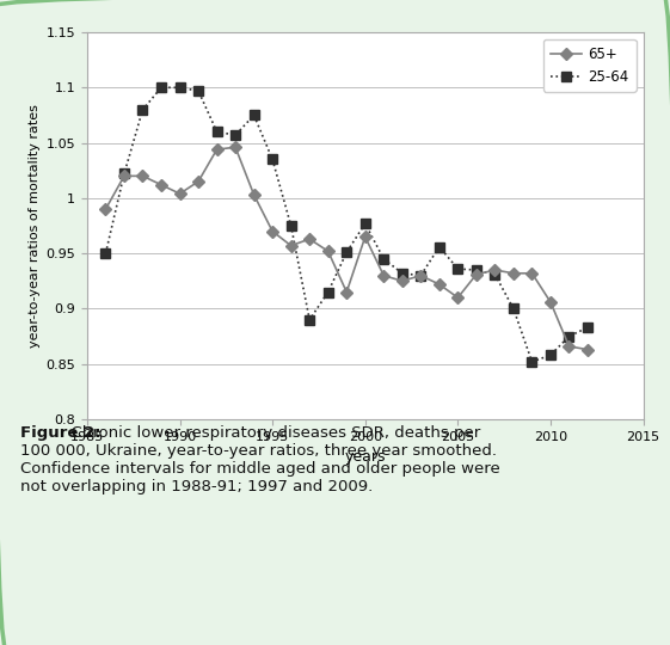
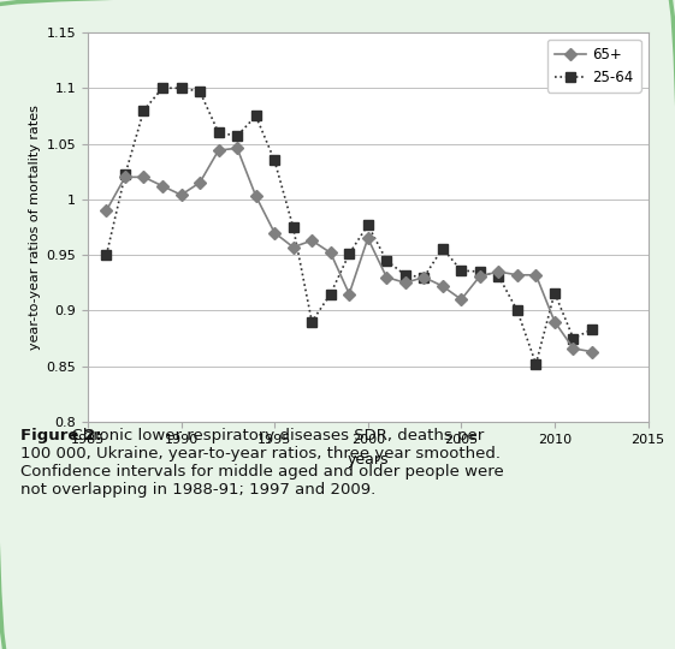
65+/2010: 0.906 -> 0.890
25-64/2010: 0.858 -> 0.916
